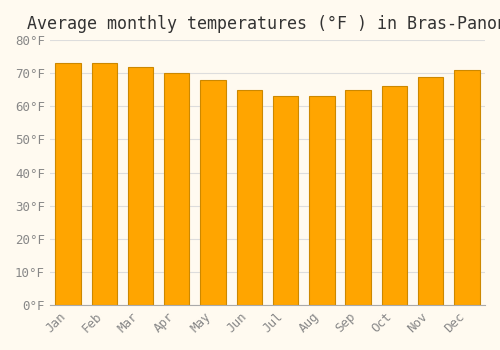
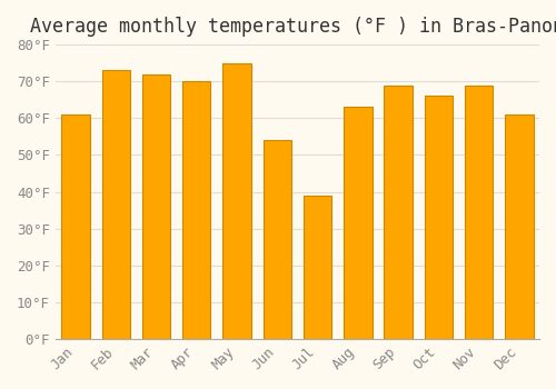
Jan: 73°F -> 61°F
May: 68°F -> 75°F
Jun: 65°F -> 54°F
Jul: 63°F -> 39°F
Sep: 65°F -> 69°F
Dec: 71°F -> 61°F
